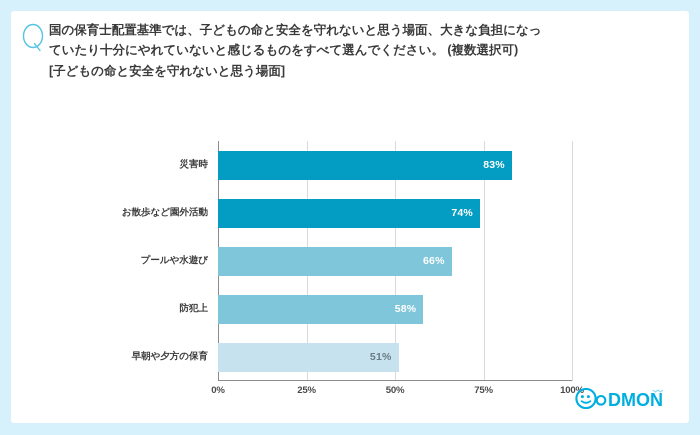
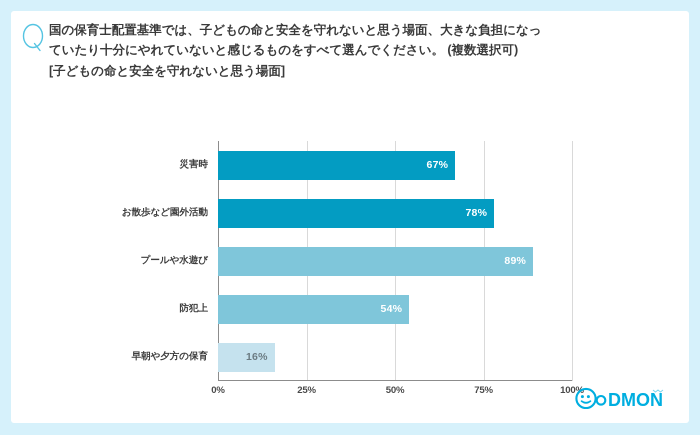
災害時: 83% -> 67%
お散歩など園外活動: 74% -> 78%
プールや水遊び: 66% -> 89%
防犯上: 58% -> 54%
早朝や夕方の保育: 51% -> 16%
